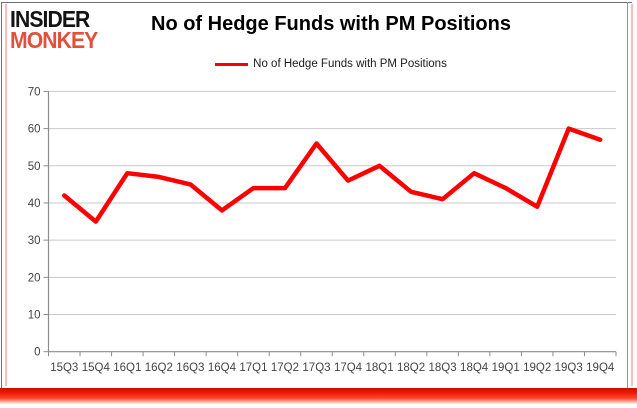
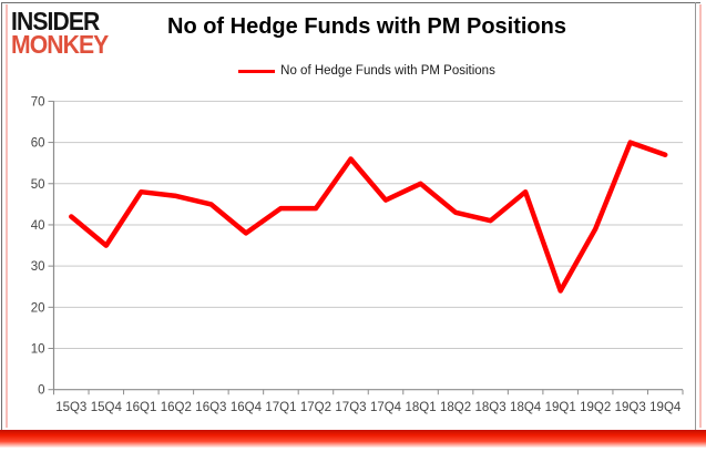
19Q1: 44 -> 24
